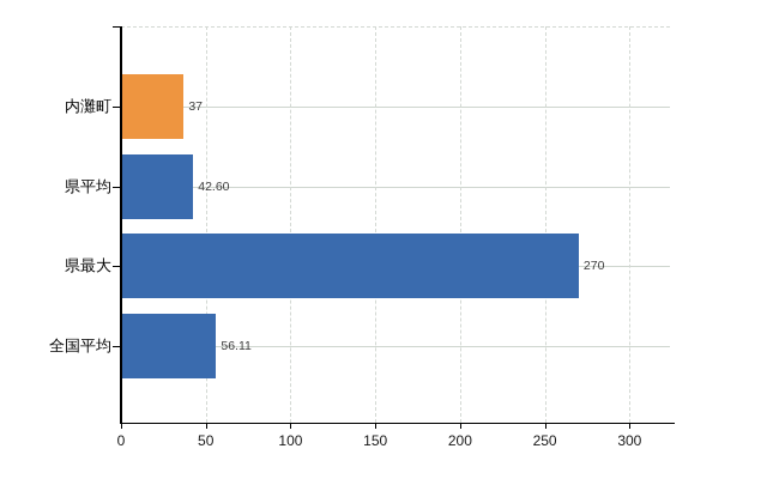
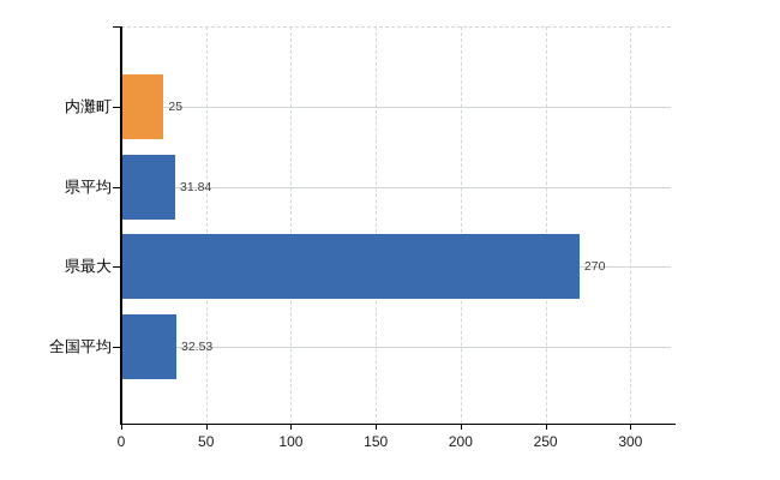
内灘町: 37 -> 25
県平均: 42.60 -> 31.84
全国平均: 56.11 -> 32.53
